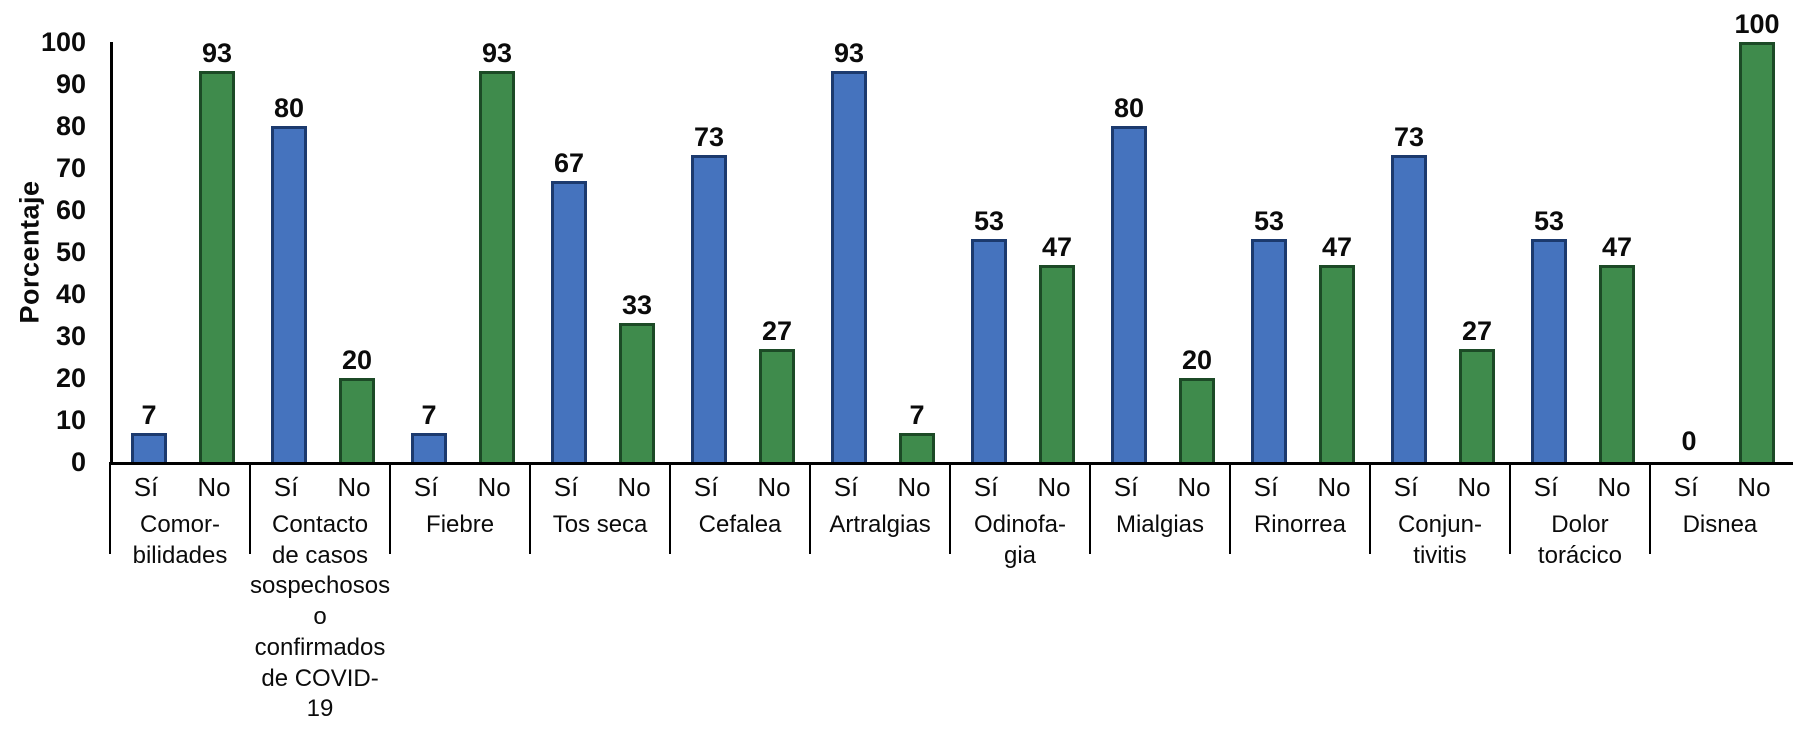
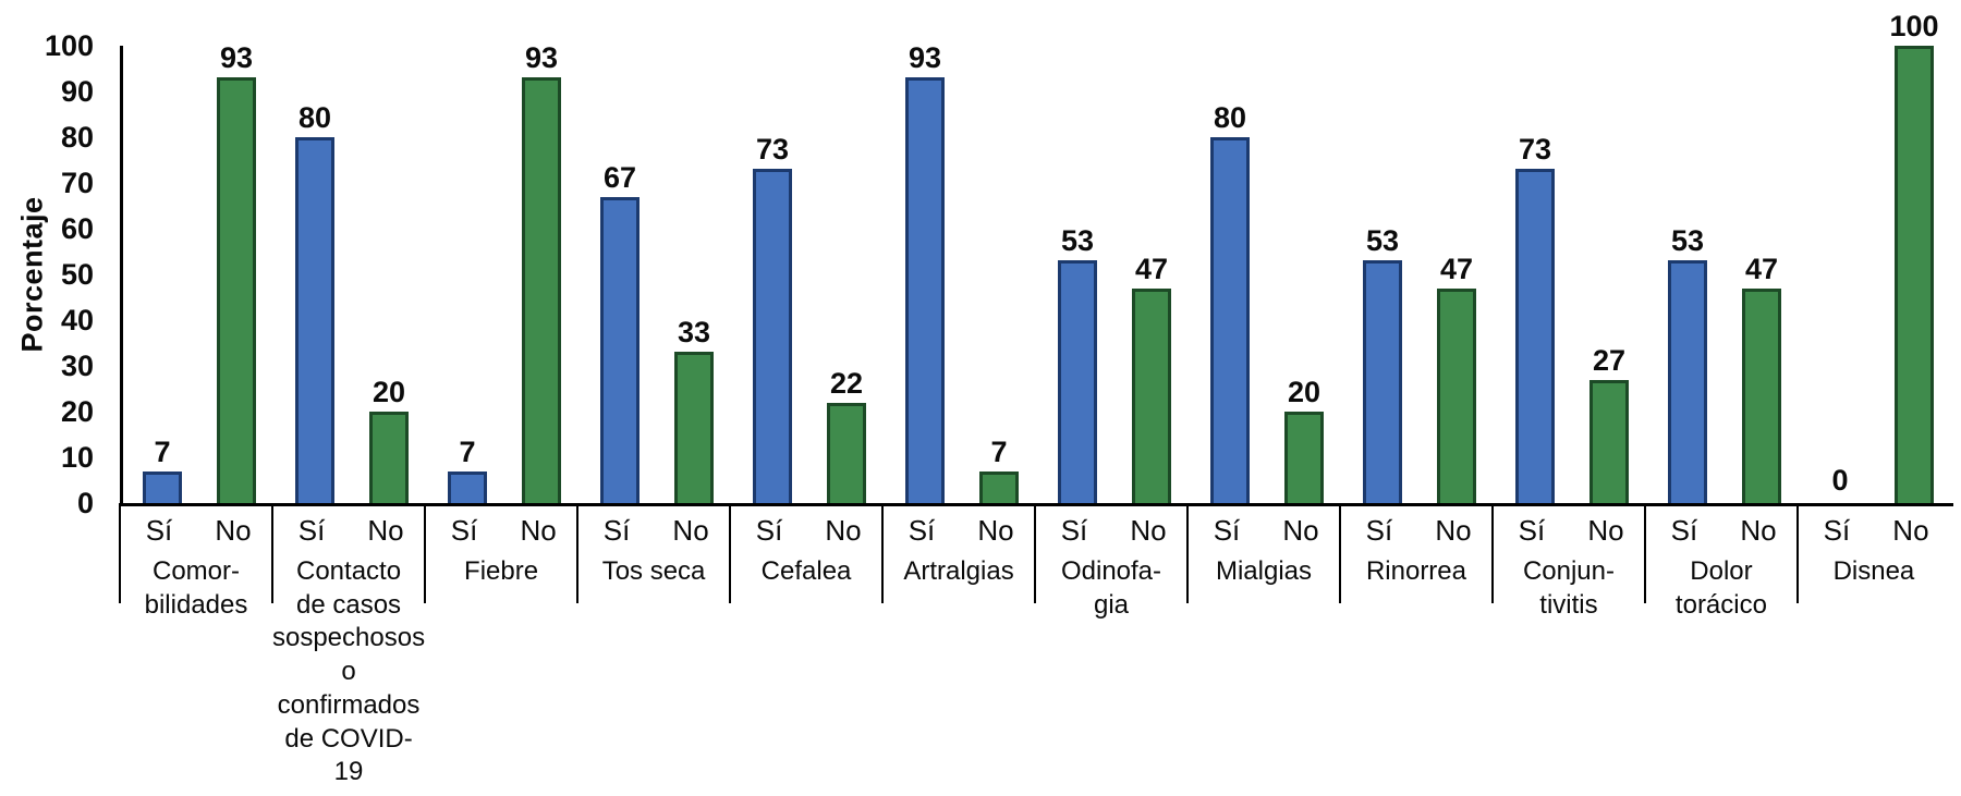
No/Cefalea: 27 -> 22
